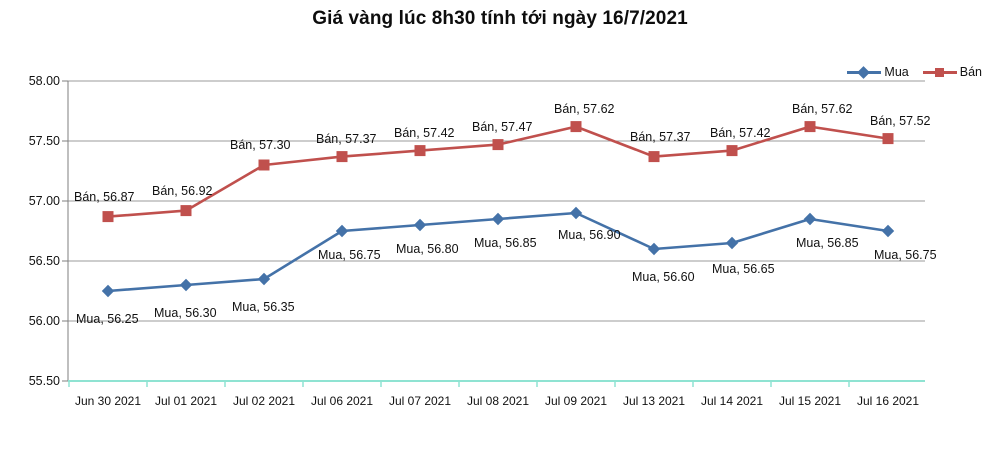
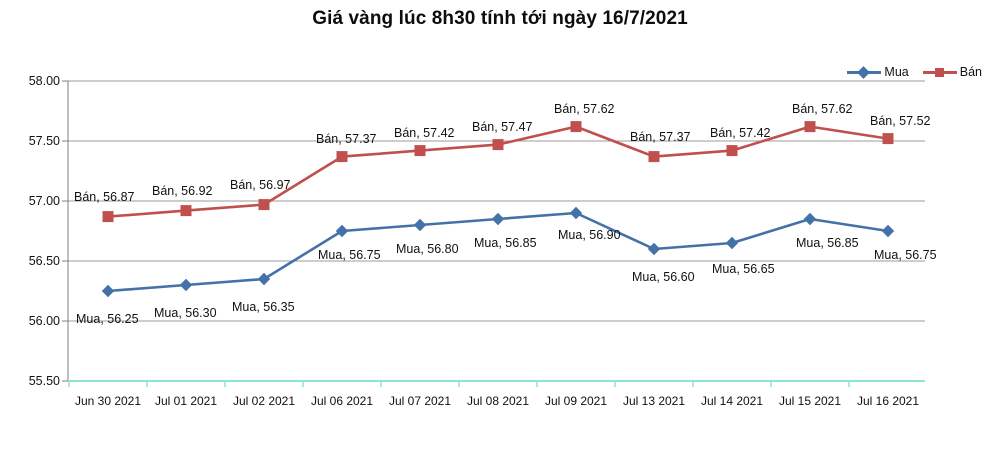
Bán/Jul 02 2021: 57.30 -> 56.97
